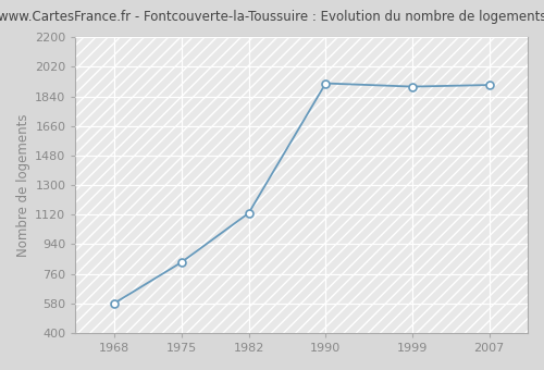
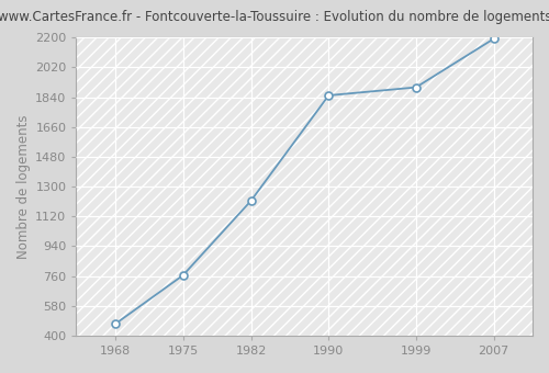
1968: 580 -> 470
1975: 830 -> 760
1982: 1130 -> 1220
1990: 1920 -> 1850
2007: 1910 -> 2190
